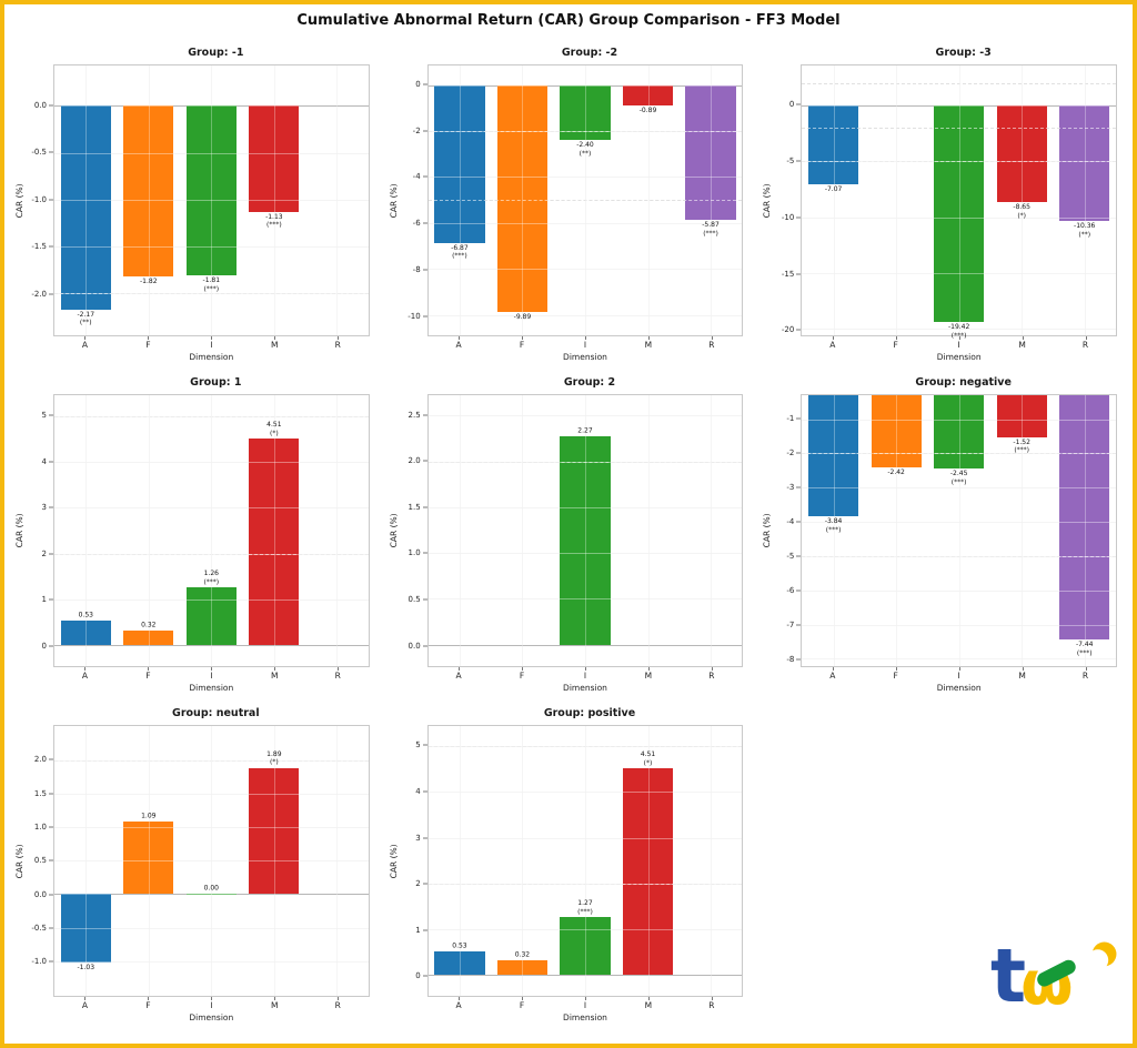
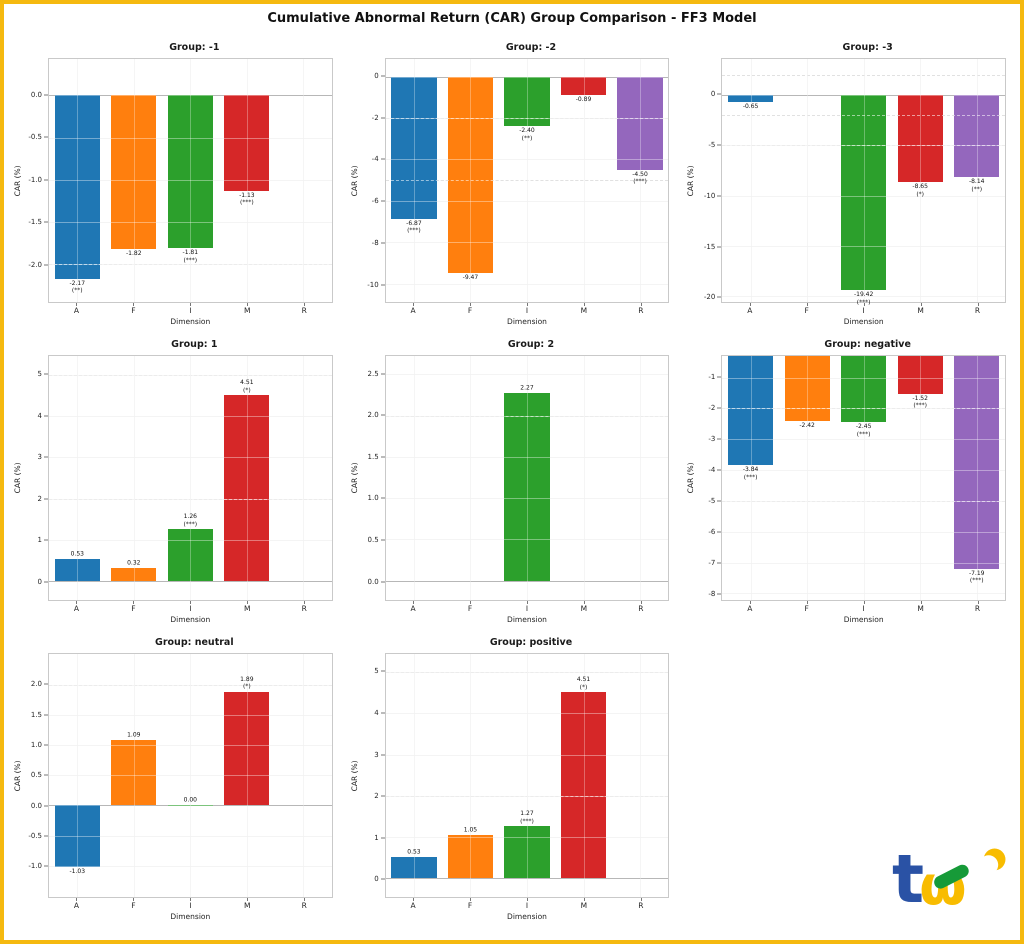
Group: -2/F: -9.89 -> -9.47
Group: -2/R: -5.87 -> -4.50
Group: -3/A: -7.07 -> -0.65
Group: -3/R: -10.36 -> -8.14
Group: negative/R: -7.44 -> -7.19
Group: positive/F: 0.32 -> 1.05
